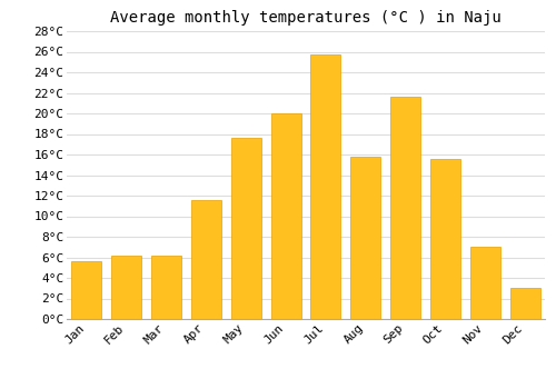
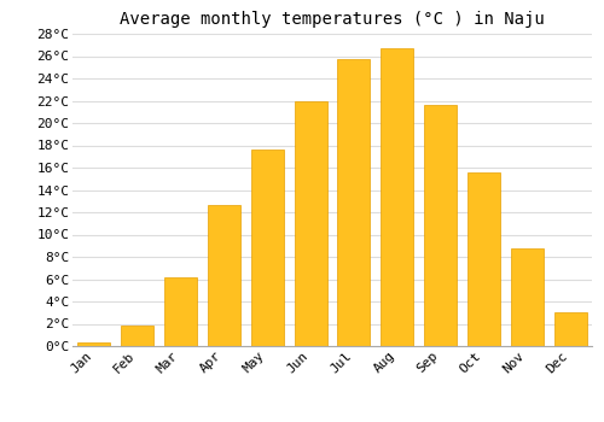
Jan: 5.6°C -> 0.3°C
Feb: 6.2°C -> 1.8°C
Apr: 11.6°C -> 12.7°C
Jun: 20.0°C -> 22.0°C
Aug: 15.8°C -> 26.7°C
Nov: 7.0°C -> 8.8°C
